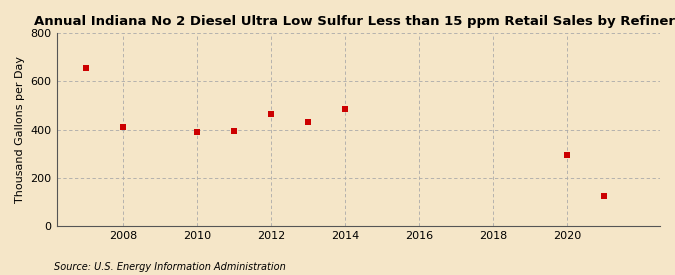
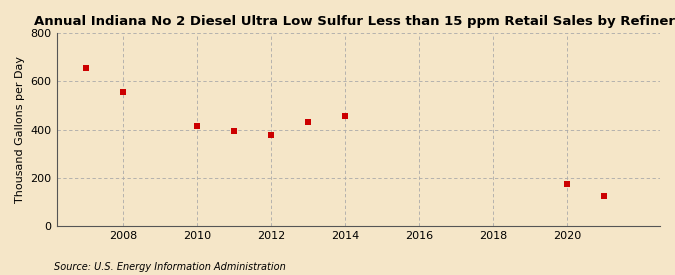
2008: 410 -> 555
2010: 390 -> 415
2012: 465 -> 378
2014: 485 -> 455
2020: 295 -> 175
